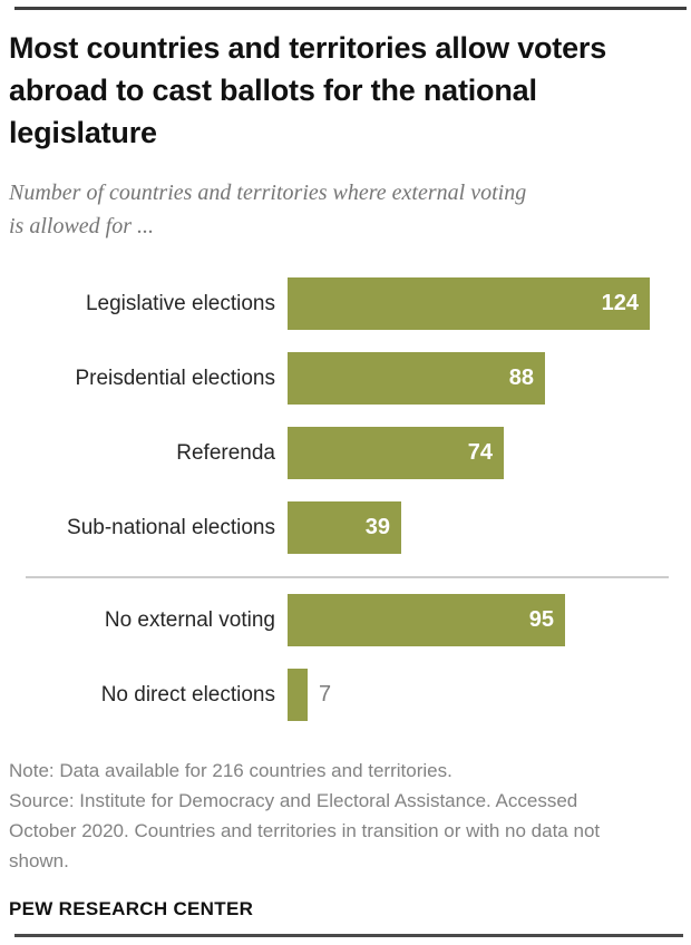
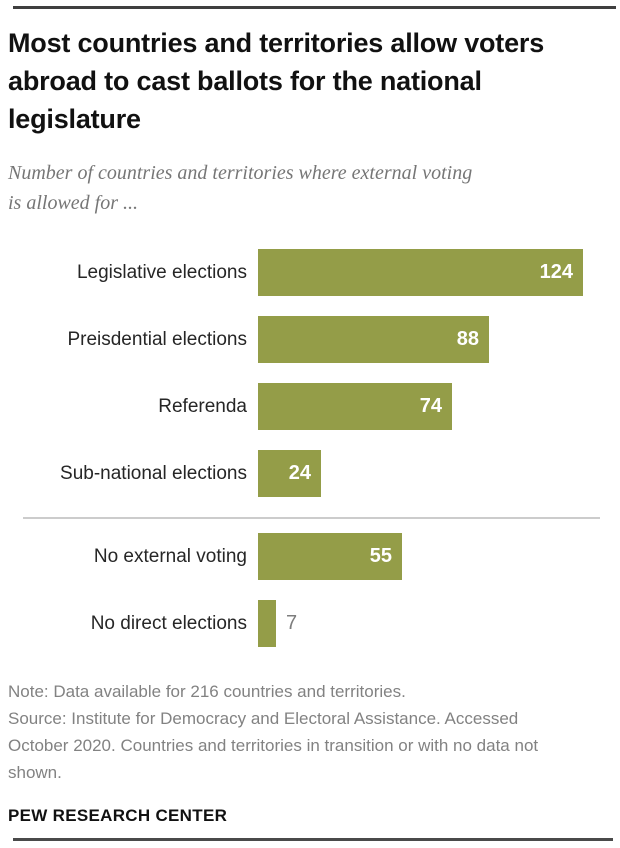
Sub-national elections: 39 -> 24
No external voting: 95 -> 55
